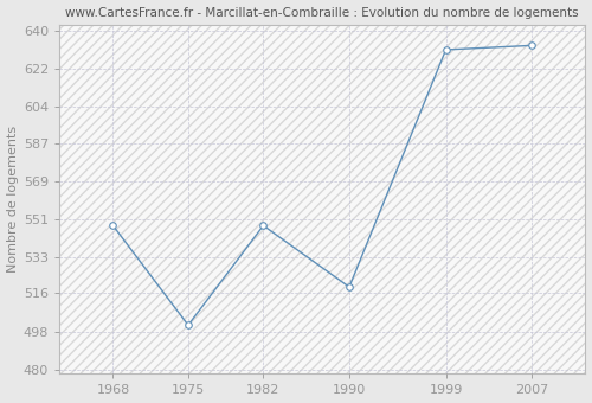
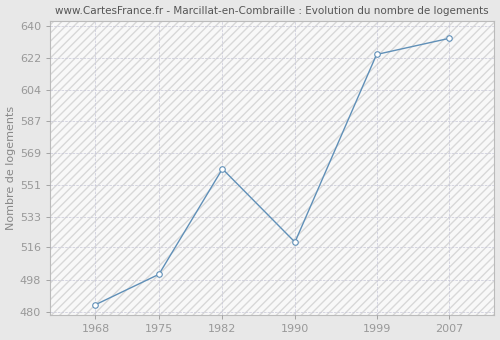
1968: 548 -> 484
1982: 548 -> 560
1999: 631 -> 624
